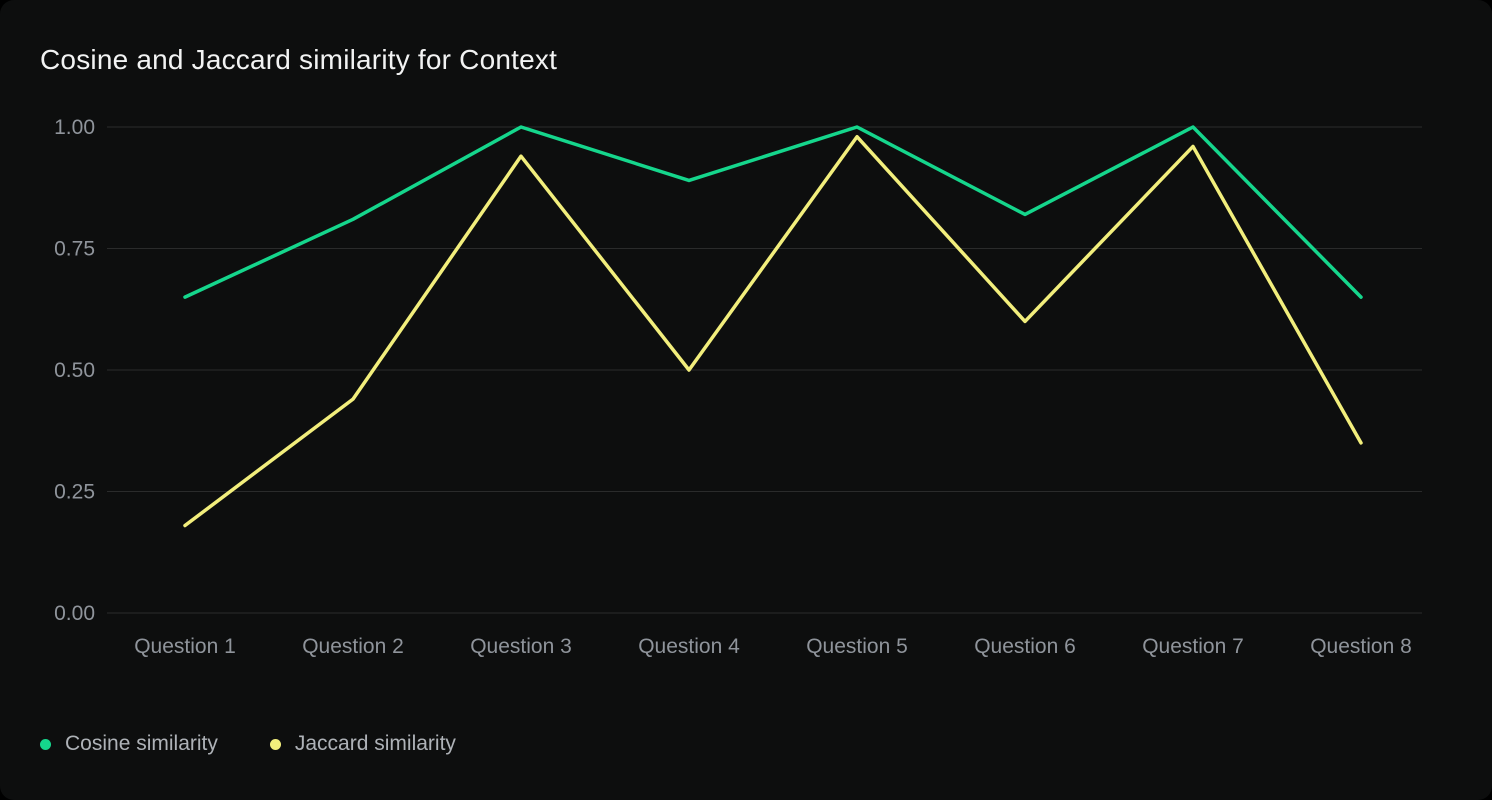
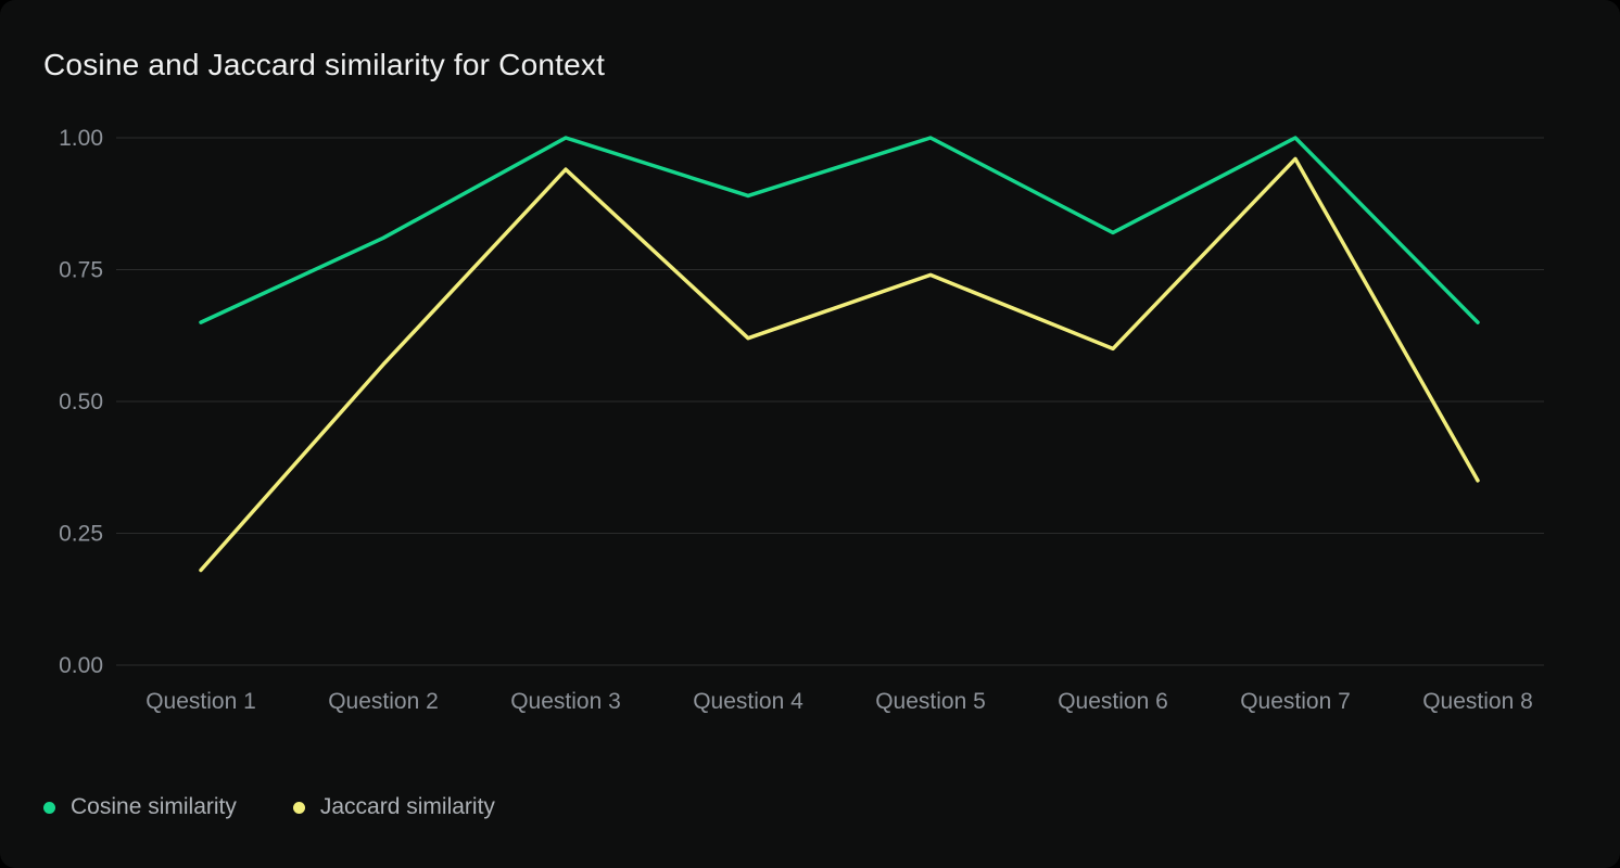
Jaccard similarity/Question 2: 0.44 -> 0.57
Jaccard similarity/Question 4: 0.50 -> 0.62
Jaccard similarity/Question 5: 0.98 -> 0.74
